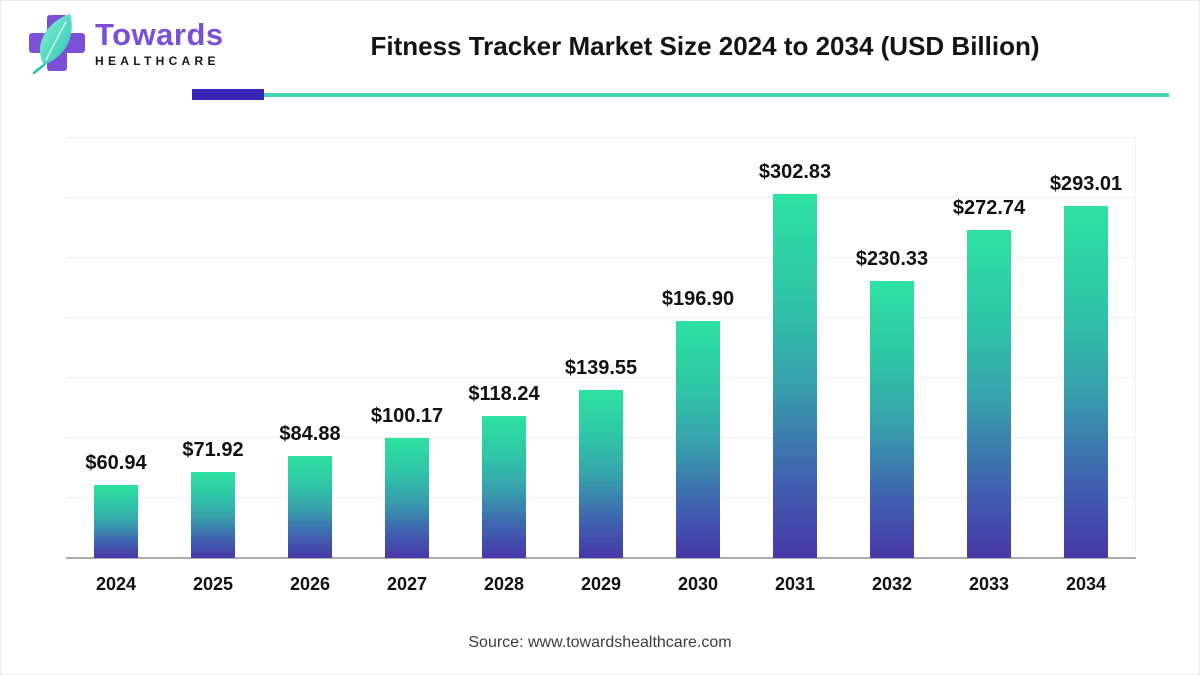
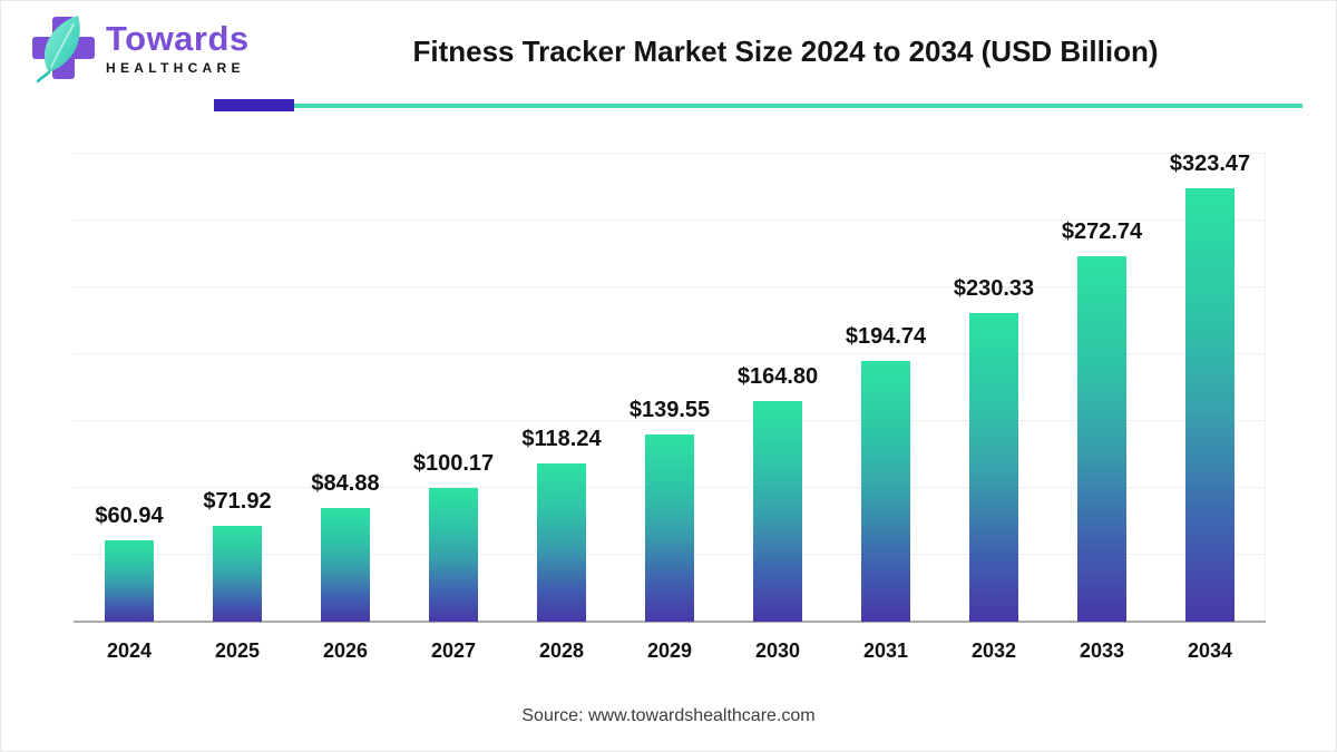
2030: $196.90 -> $164.80
2031: $302.83 -> $194.74
2034: $293.01 -> $323.47
